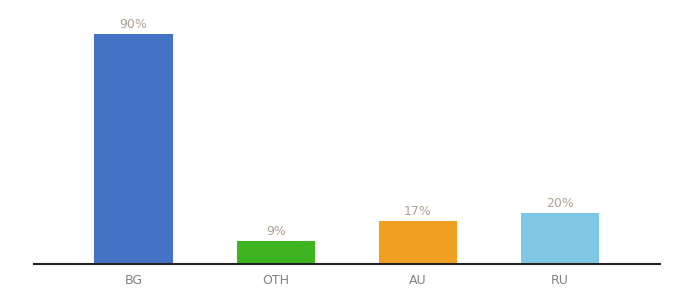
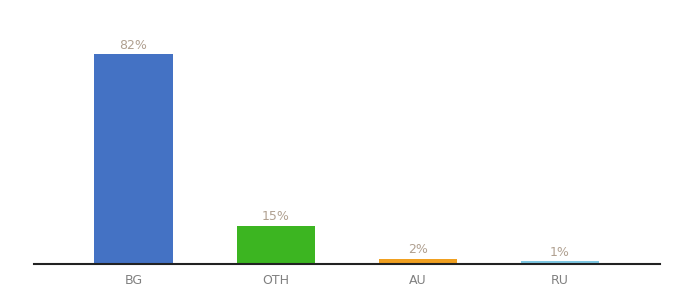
BG: 90% -> 82%
OTH: 9% -> 15%
AU: 17% -> 2%
RU: 20% -> 1%
